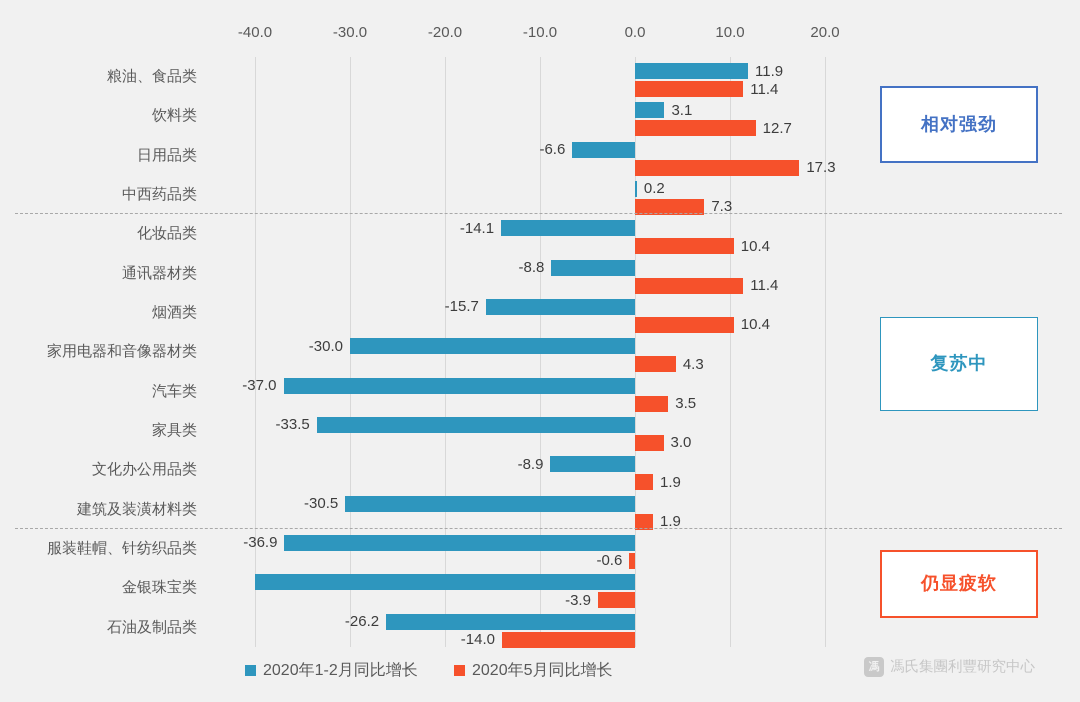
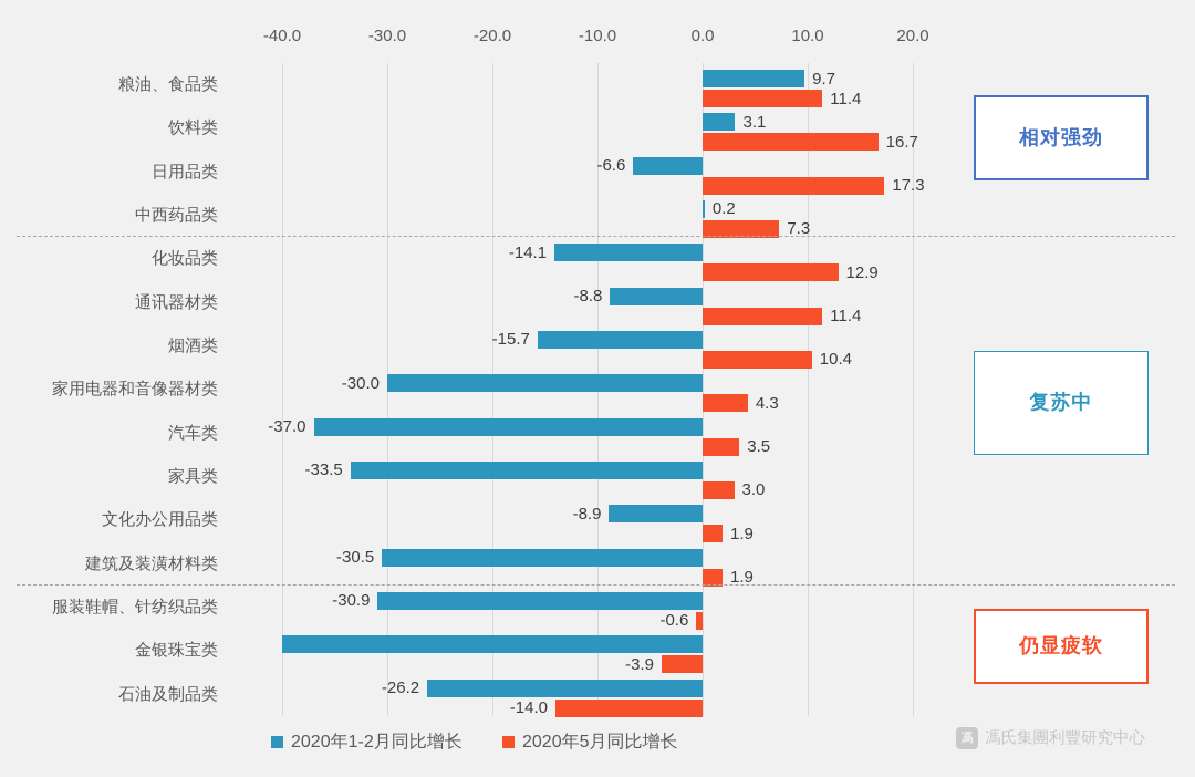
2020年1-2月同比增长/粮油、食品类: 11.9 -> 9.7
2020年5月同比增长/饮料类: 12.7 -> 16.7
2020年5月同比增长/化妆品类: 10.4 -> 12.9
2020年1-2月同比增长/服装鞋帽、针纺织品类: -36.9 -> -30.9
